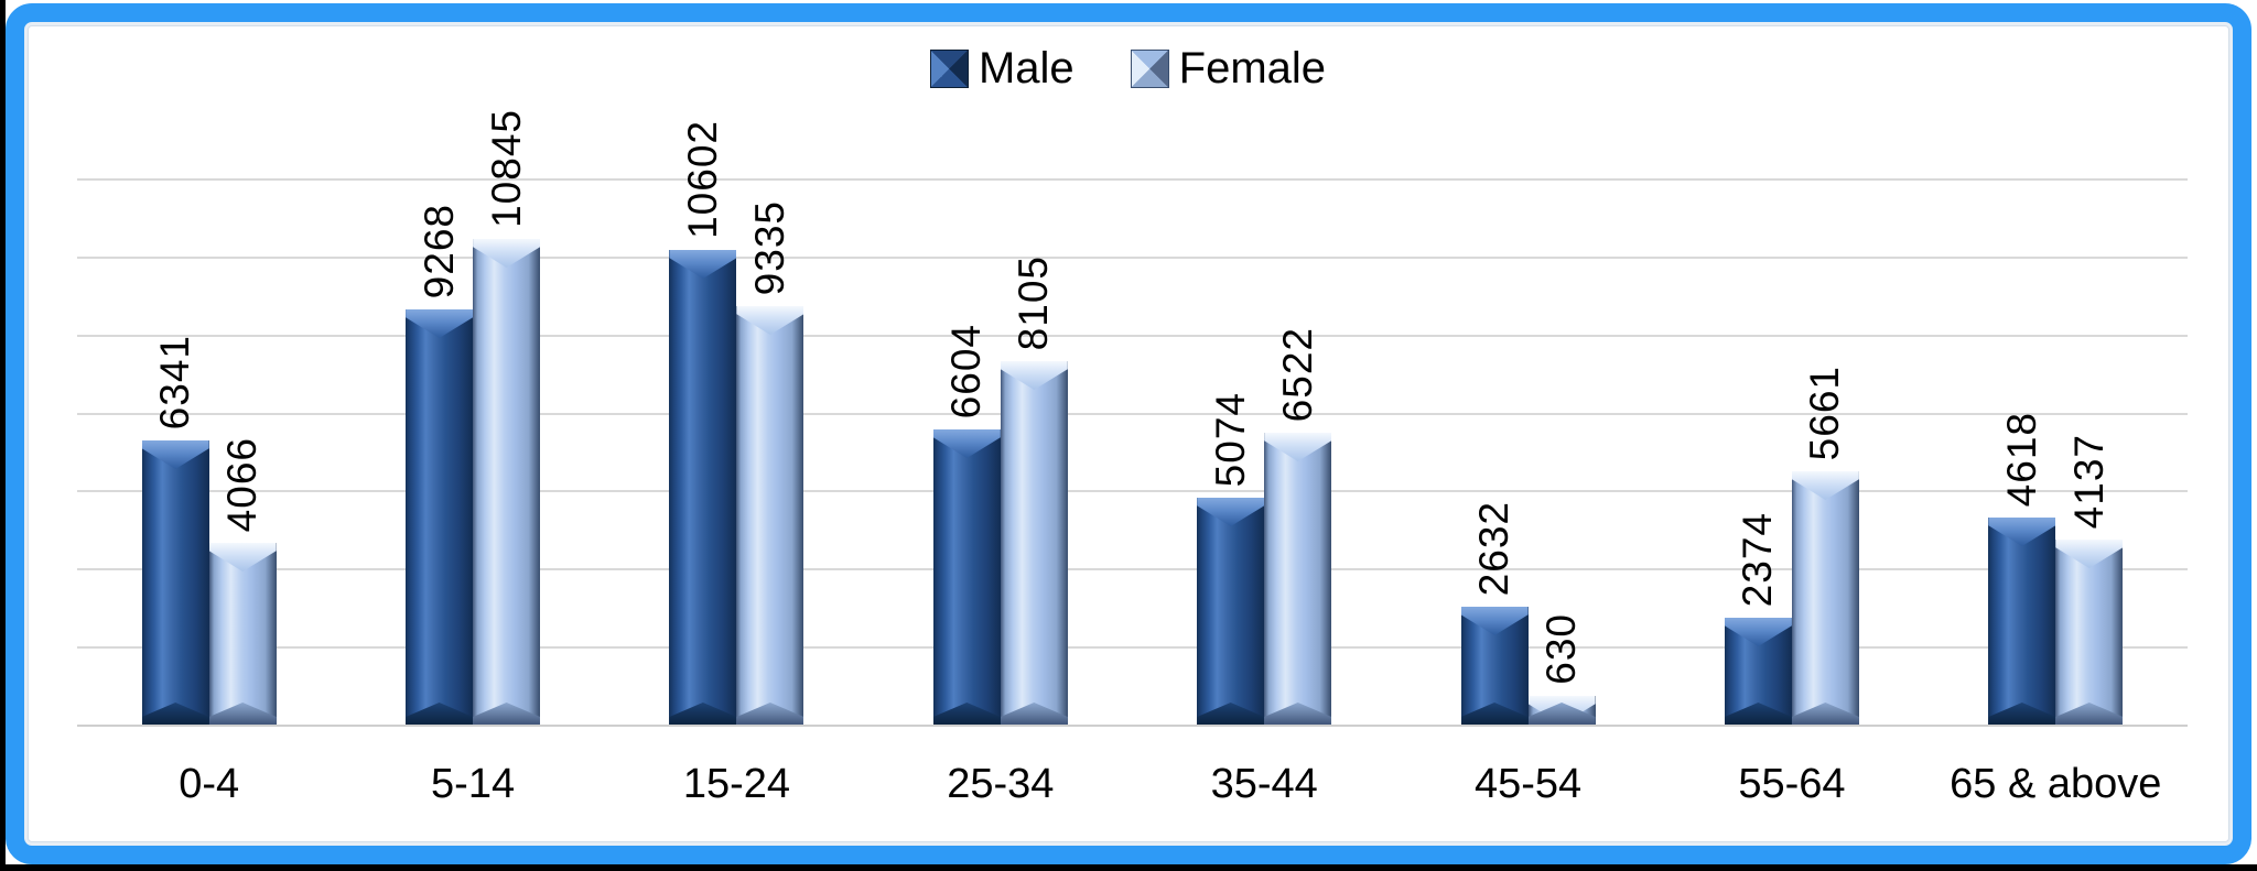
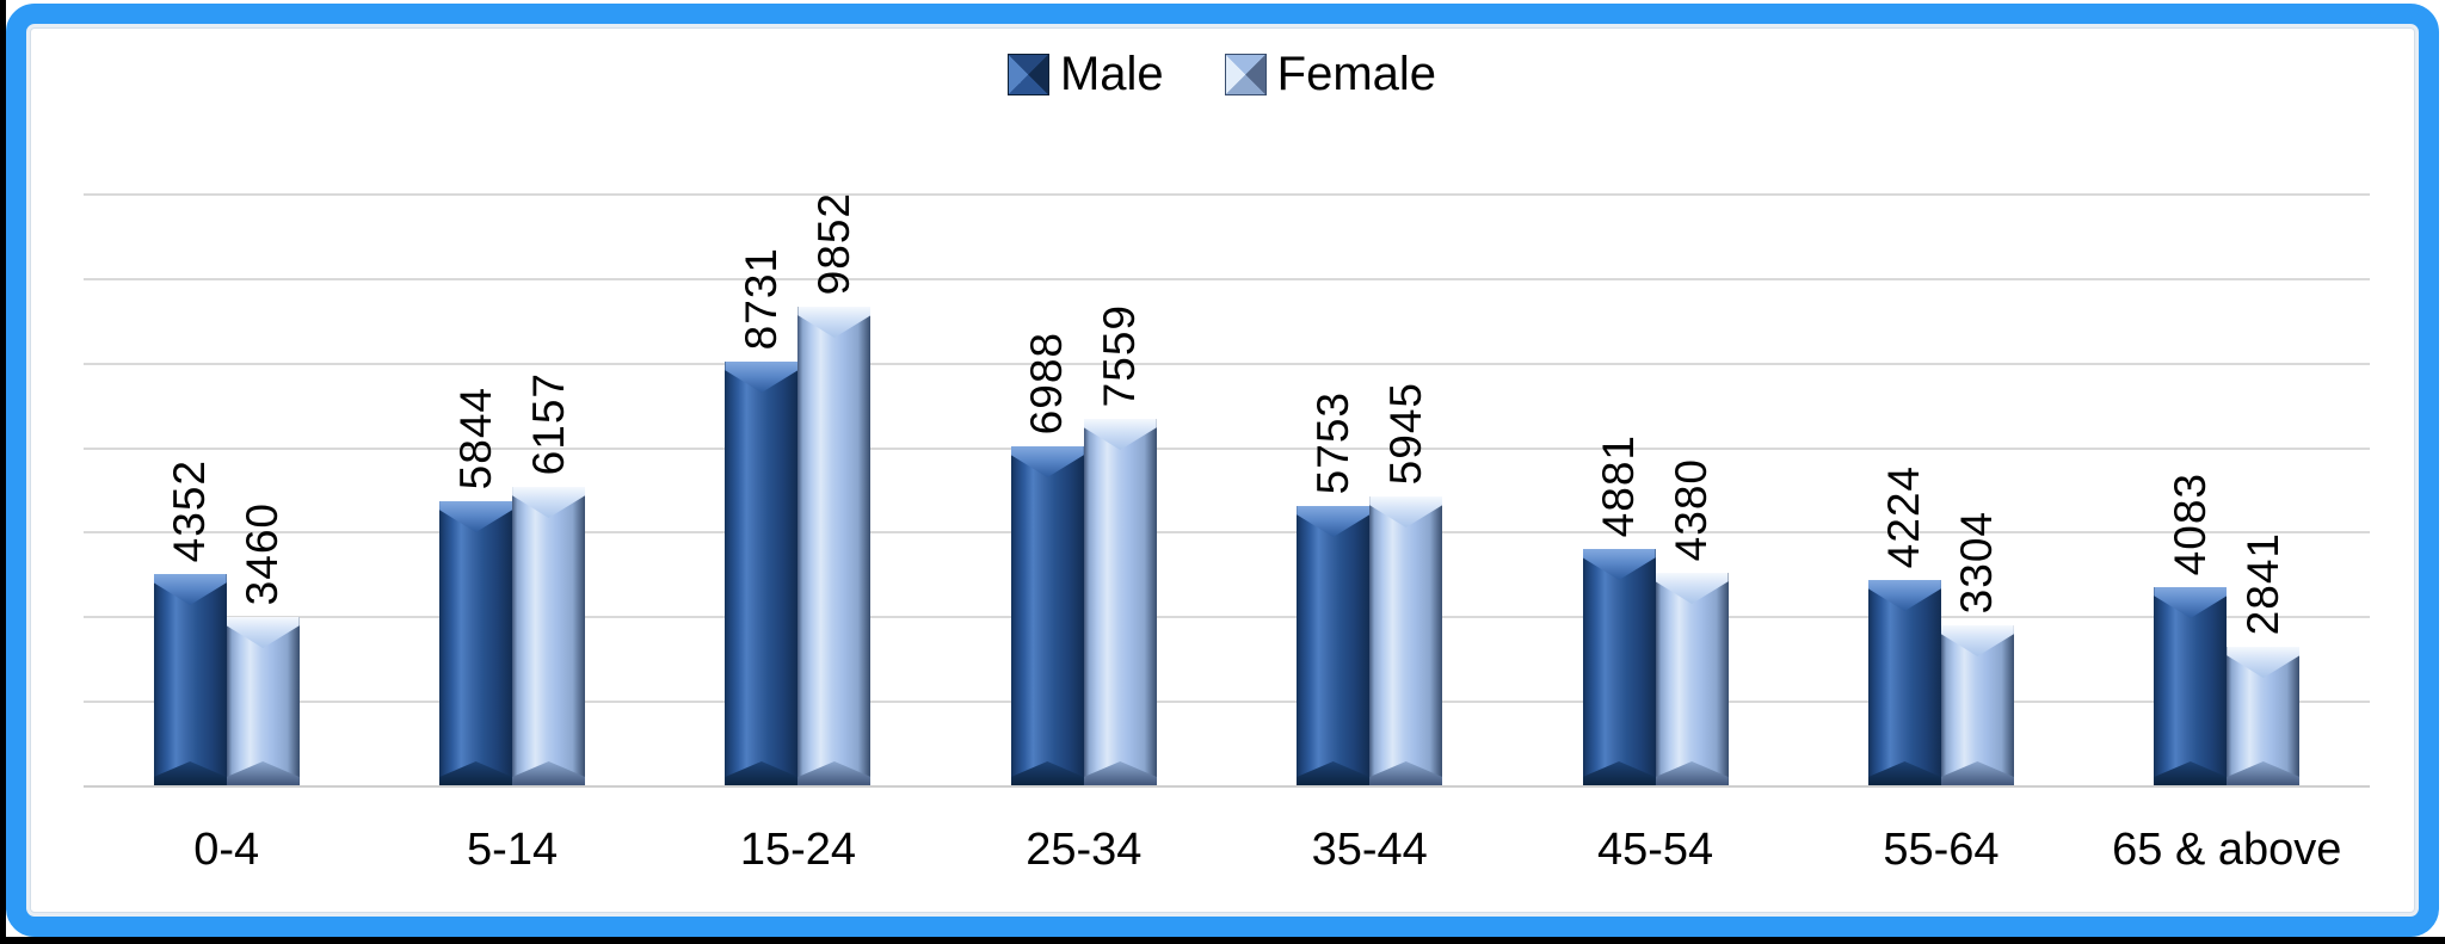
Male/0-4: 6341 -> 4352
Female/0-4: 4066 -> 3460
Male/5-14: 9268 -> 5844
Female/5-14: 10845 -> 6157
Male/15-24: 10602 -> 8731
Female/15-24: 9335 -> 9852
Male/25-34: 6604 -> 6988
Female/25-34: 8105 -> 7559
Male/35-44: 5074 -> 5753
Female/35-44: 6522 -> 5945
Male/45-54: 2632 -> 4881
Female/45-54: 630 -> 4380
Male/55-64: 2374 -> 4224
Female/55-64: 5661 -> 3304
Male/65 & above: 4618 -> 4083
Female/65 & above: 4137 -> 2841
